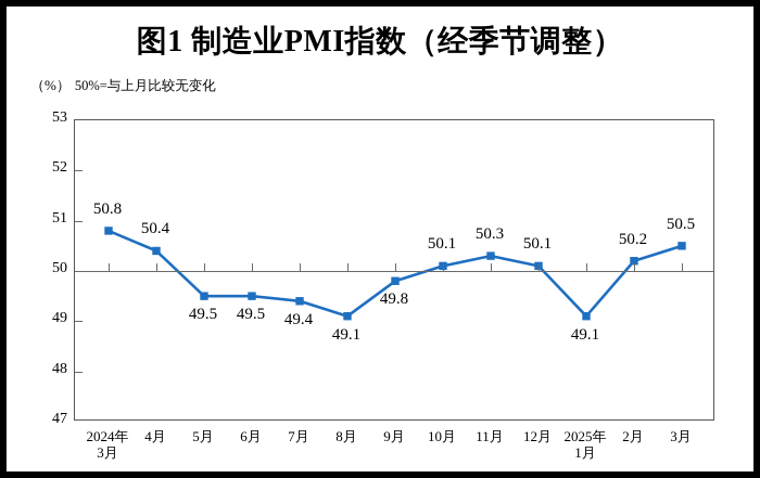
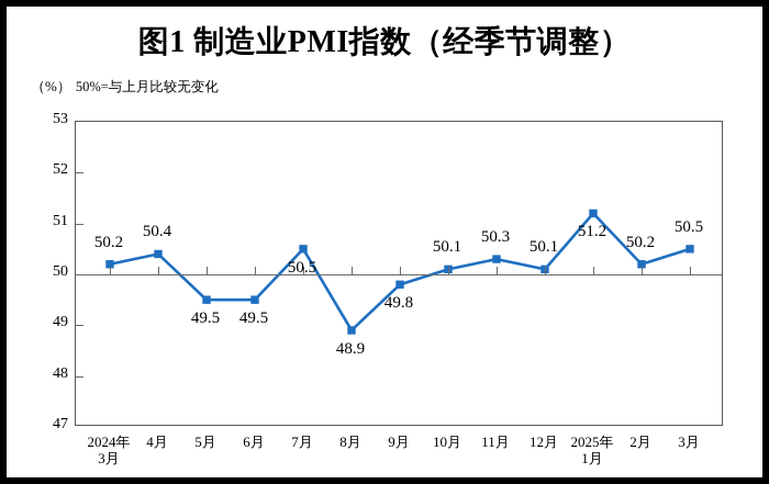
2024年 3月: 50.8 -> 50.2
7月: 49.4 -> 50.5
8月: 49.1 -> 48.9
2025年 1月: 49.1 -> 51.2
